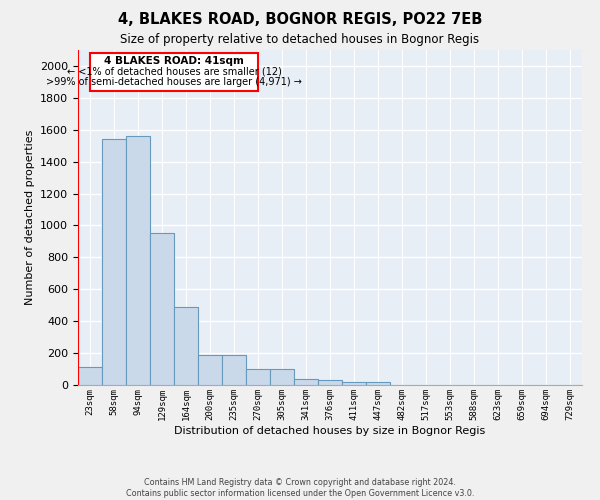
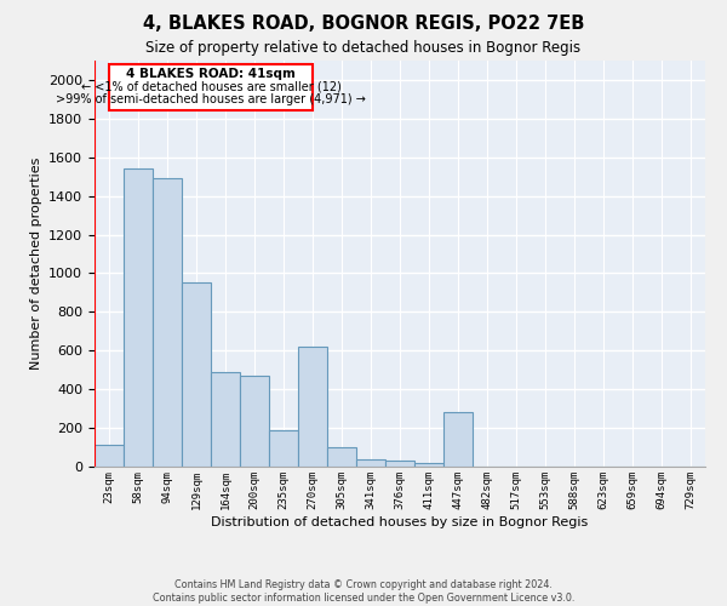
94sqm: 1560 -> 1490
200sqm: 180 -> 470
270sqm: 100 -> 620
447sqm: 20 -> 280
